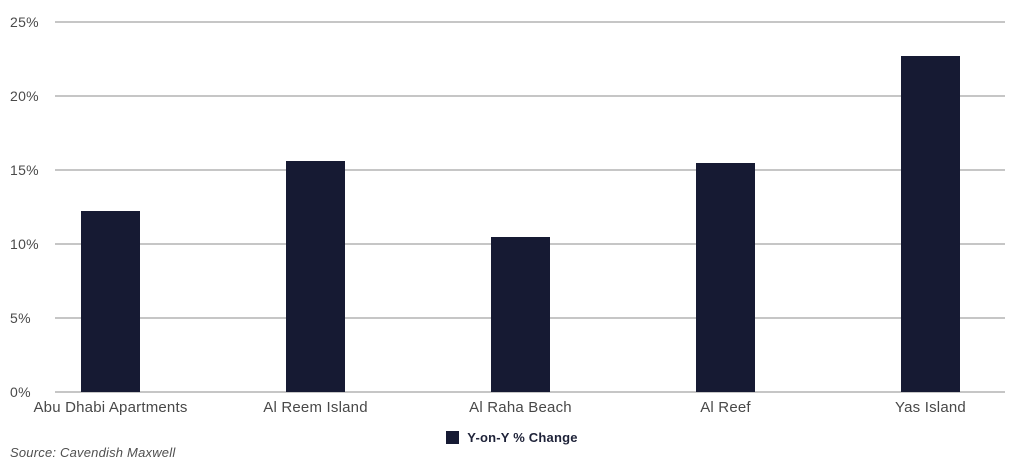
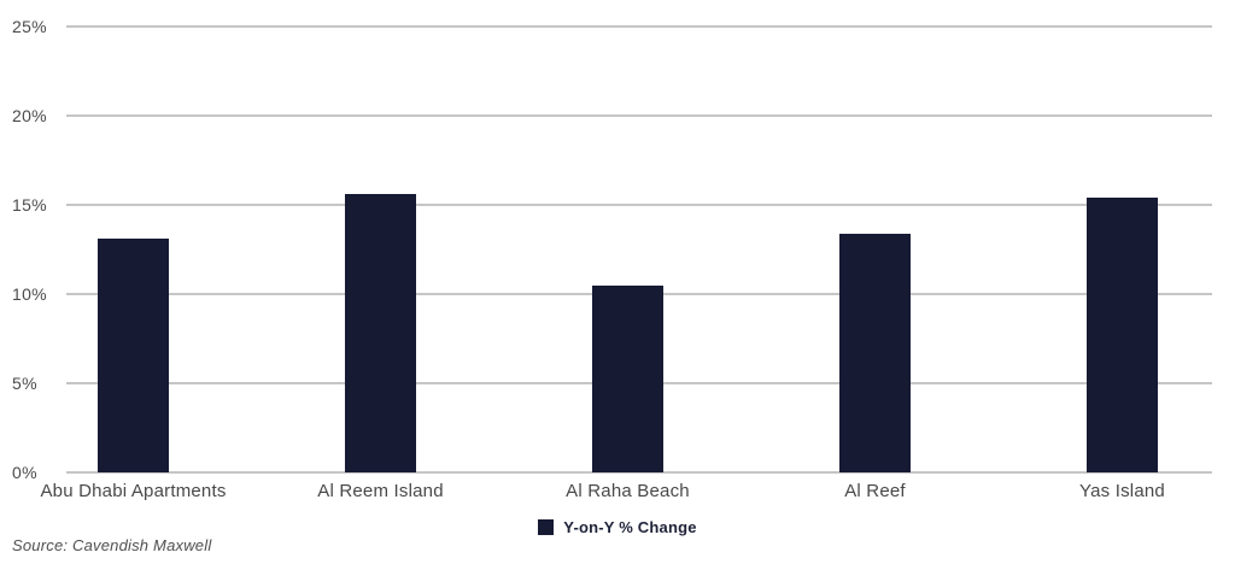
Abu Dhabi Apartments: 12.2% -> 13.1%
Al Reef: 15.5% -> 13.4%
Yas Island: 22.7% -> 15.4%
